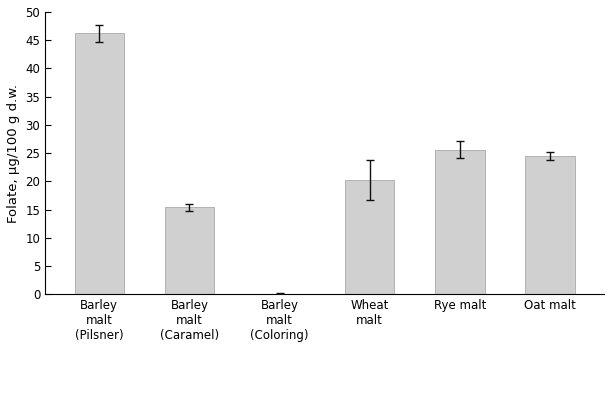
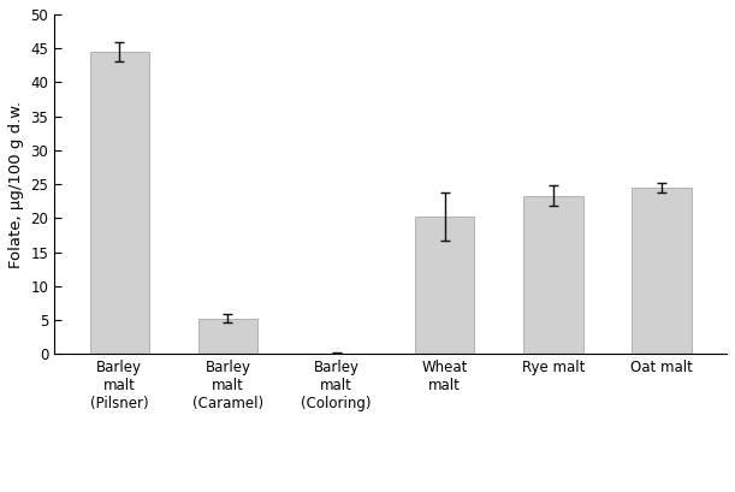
Barley malt (Pilsner): 46.2 -> 44.5
Barley malt (Caramel): 15.4 -> 5.3
Rye malt: 25.6 -> 23.3
